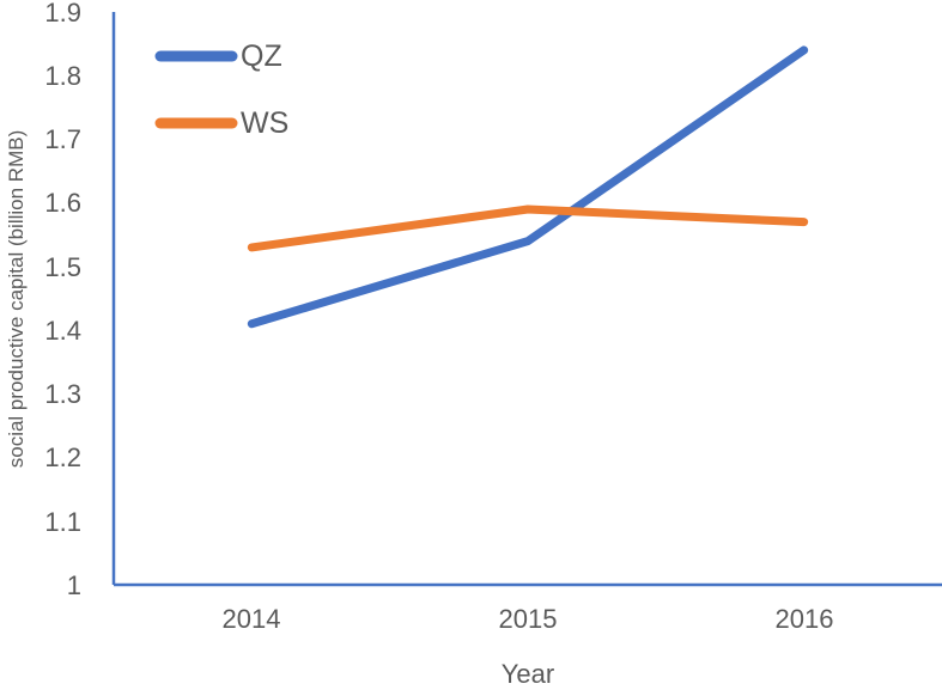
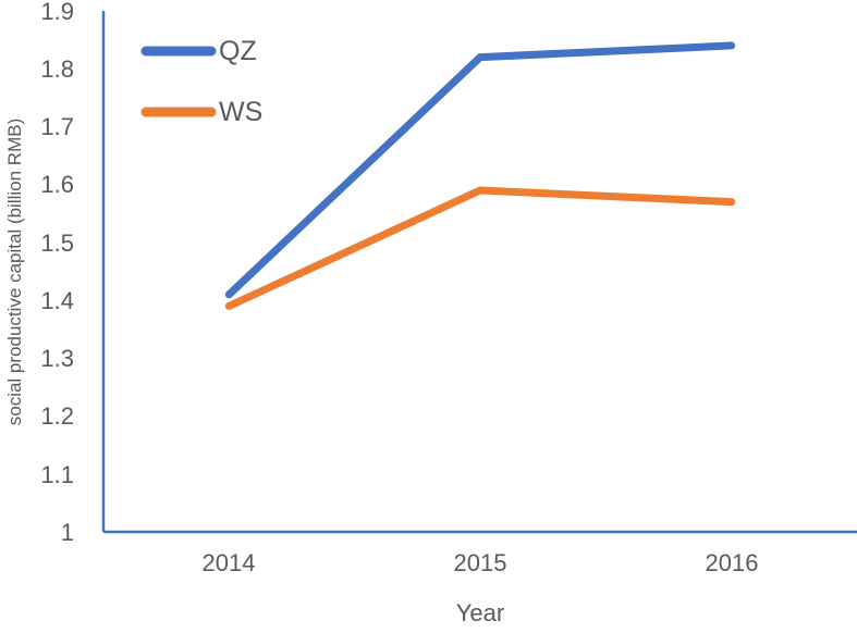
WS/2014: 1.53 -> 1.39
QZ/2015: 1.54 -> 1.82
